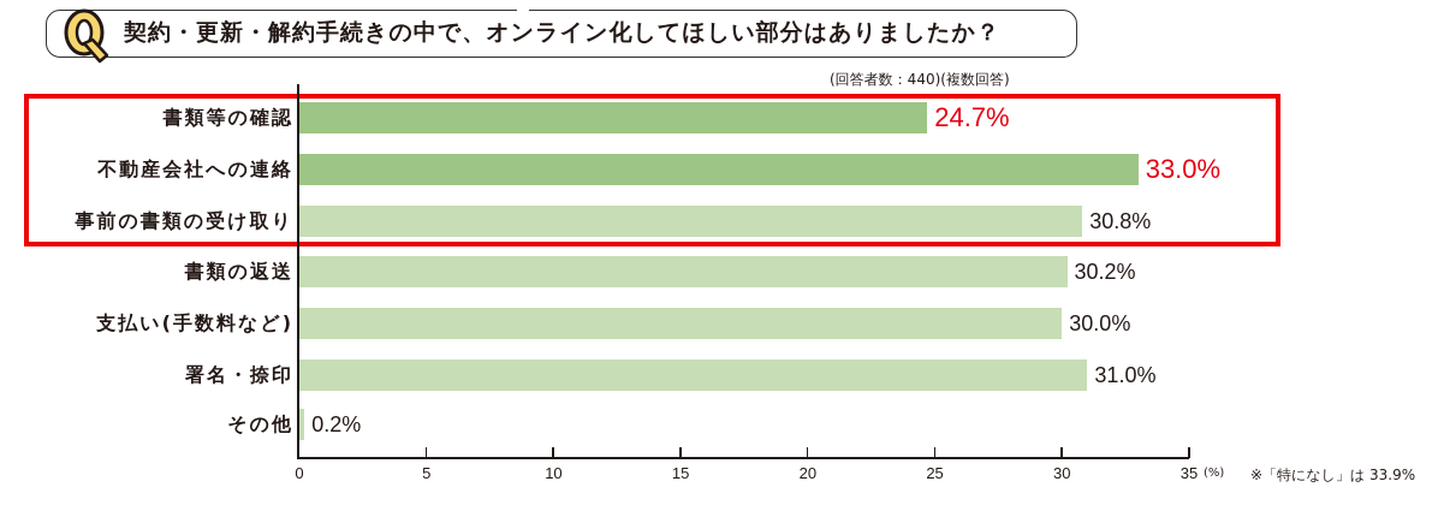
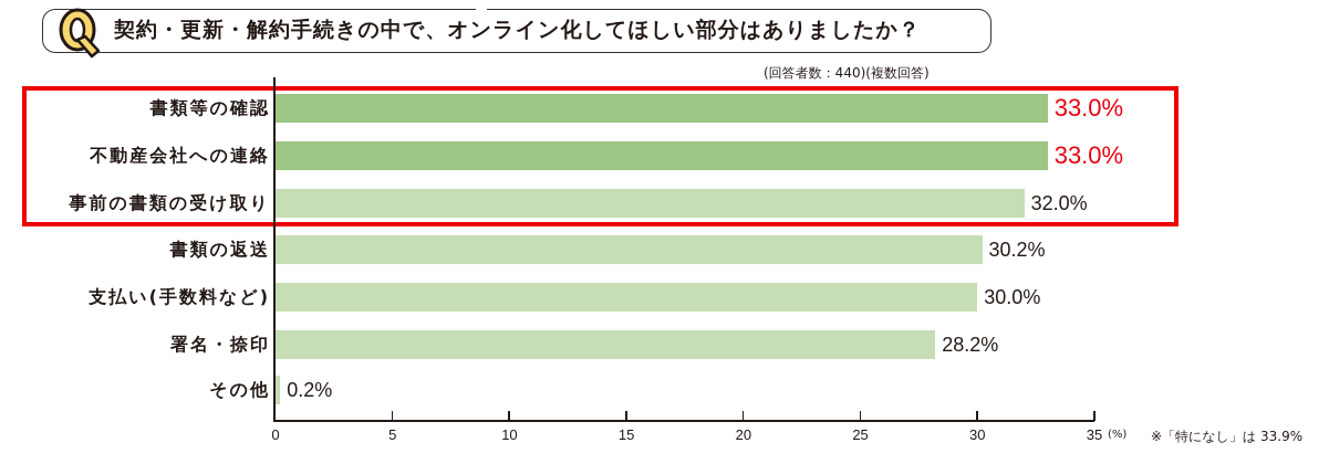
書類等の確認: 24.7% -> 33.0%
事前の書類の受け取り: 30.8% -> 32.0%
署名・捺印: 31.0% -> 28.2%
